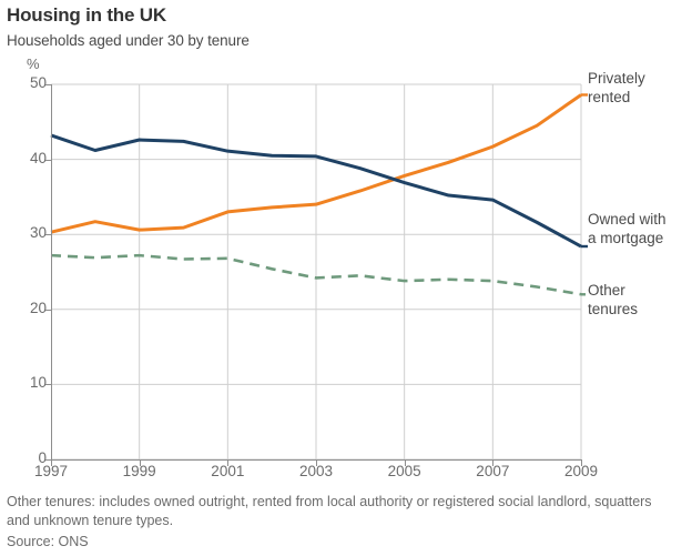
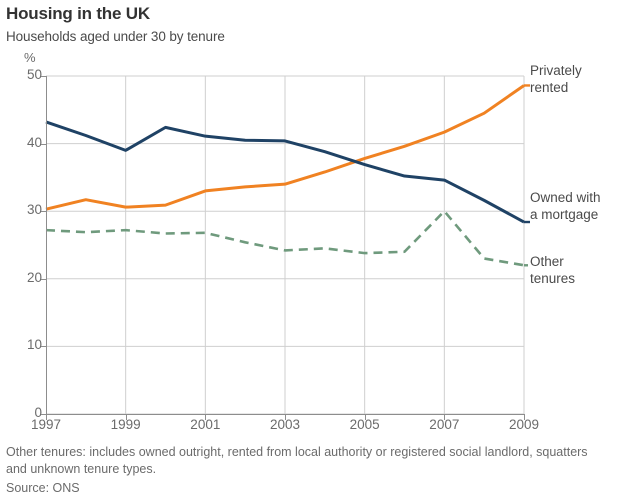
Owned with a mortgage/1999: 43 -> 39
Other tenures/2007: 24 -> 30
